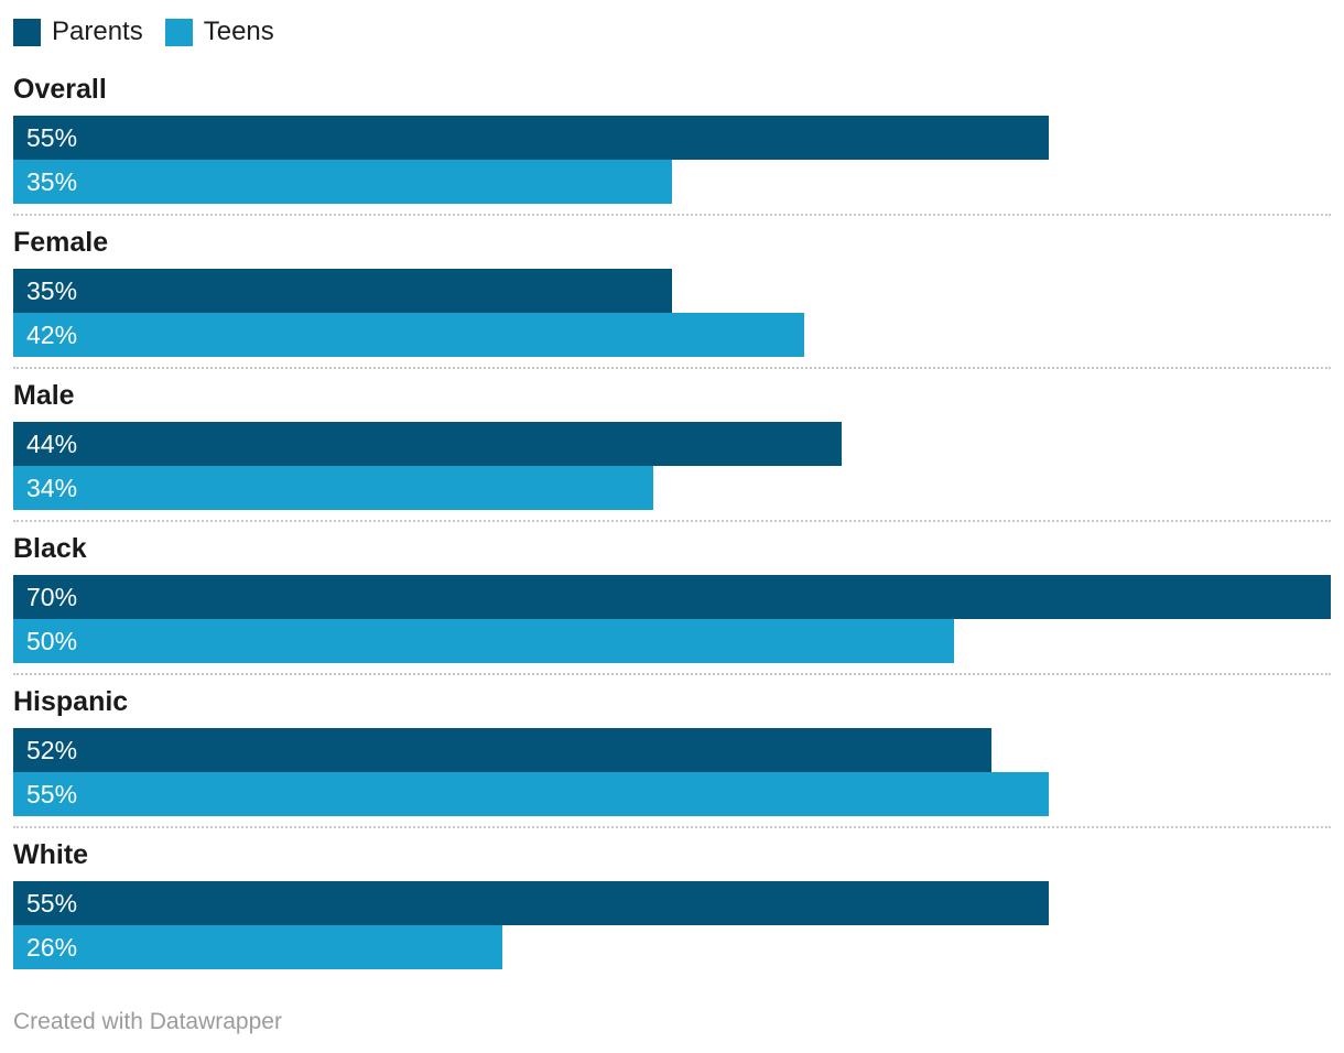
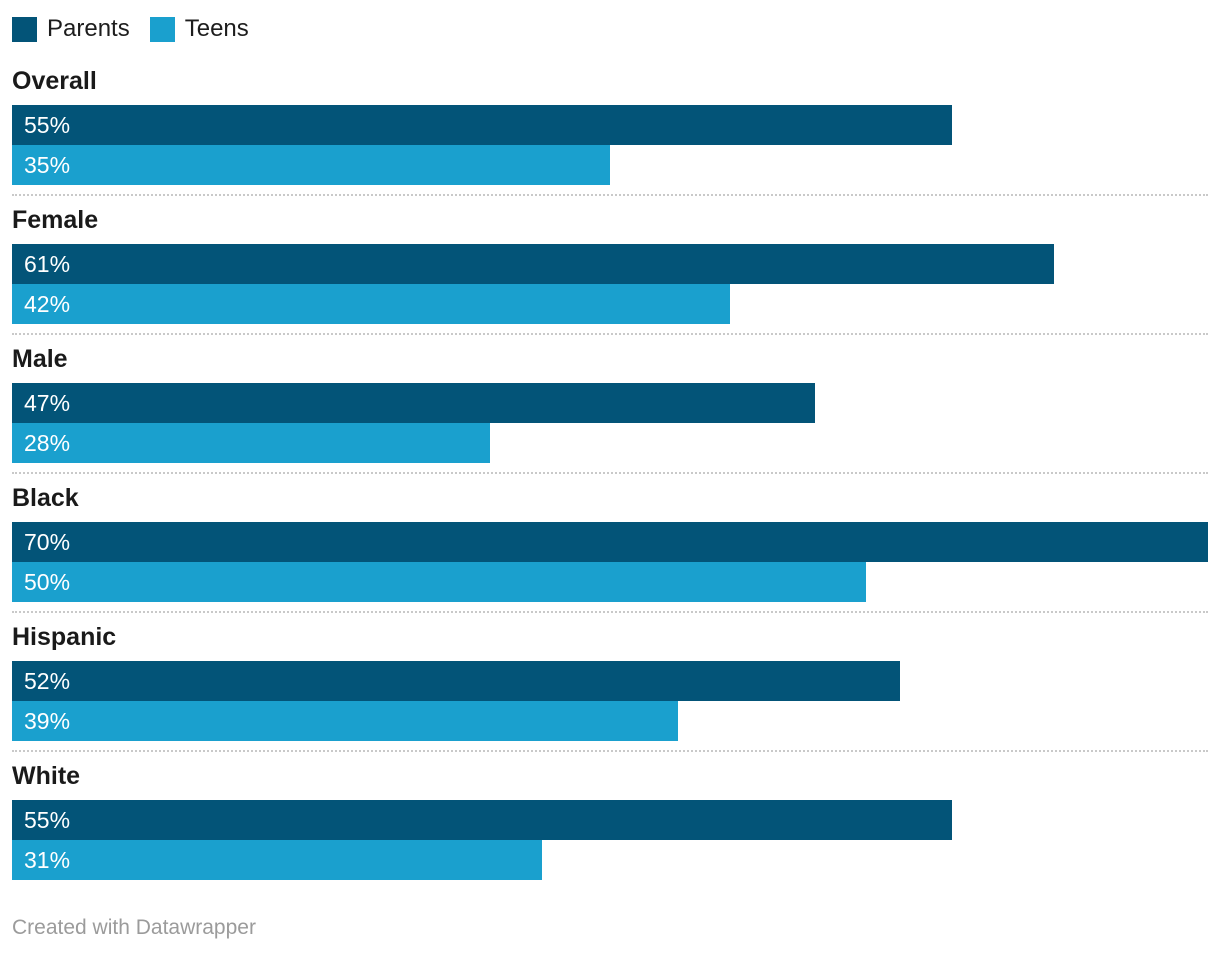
Parents/Female: 35% -> 61%
Parents/Male: 44% -> 47%
Teens/Male: 34% -> 28%
Teens/Hispanic: 55% -> 39%
Teens/White: 26% -> 31%
